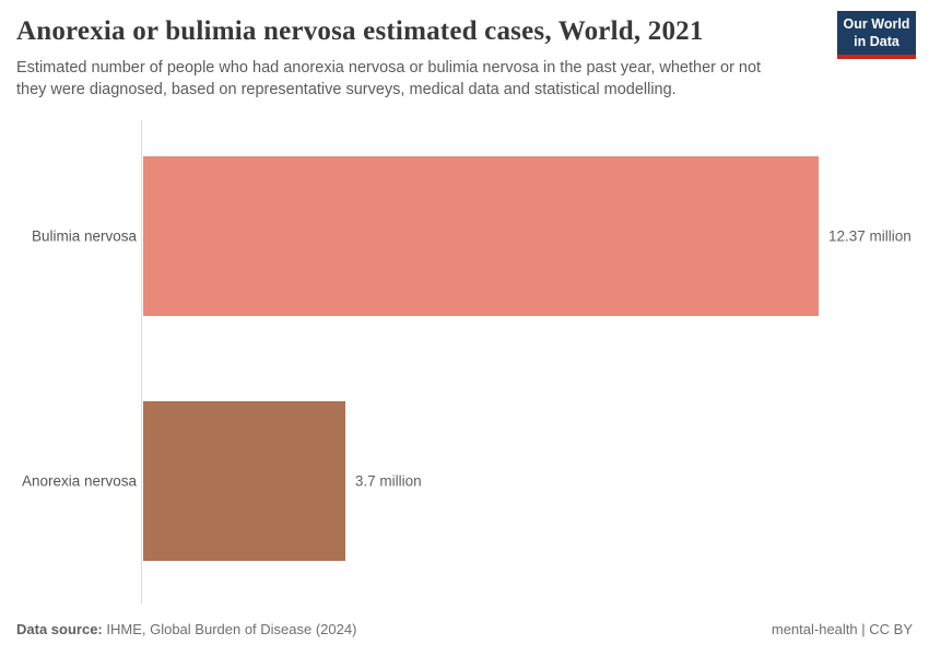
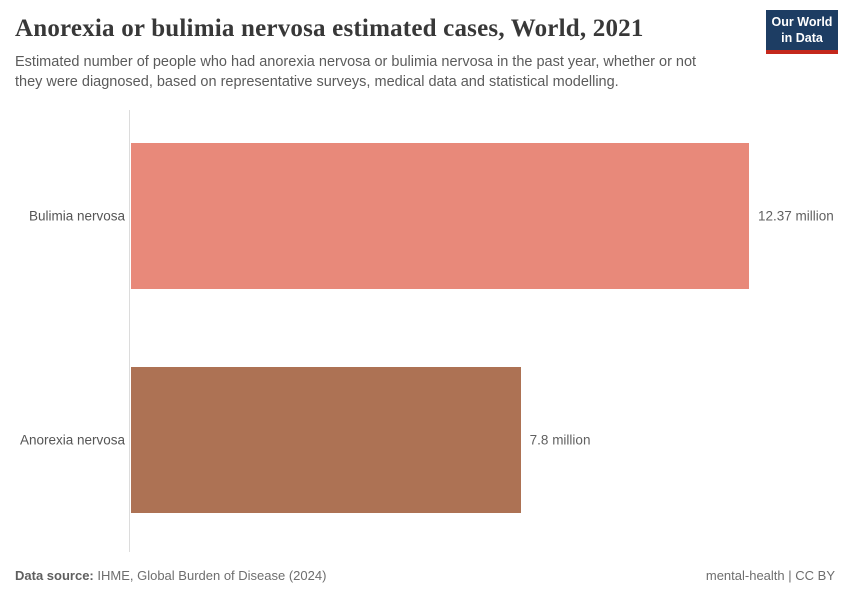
Anorexia nervosa: 3.7 -> 7.8
